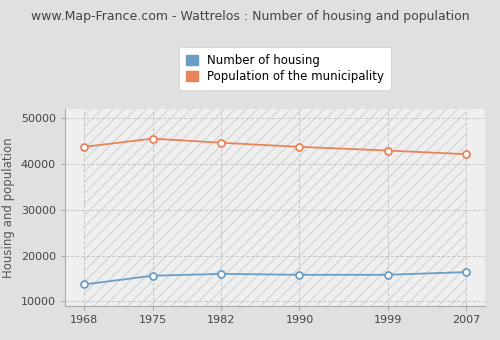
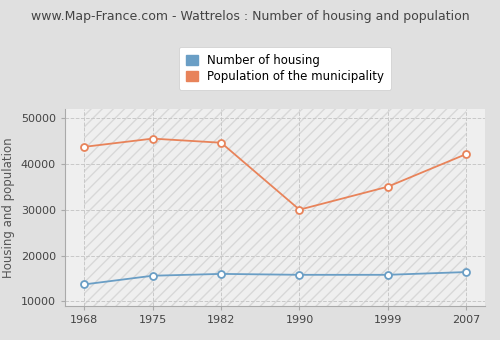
Population of the municipality/1990: 43700 -> 30000
Population of the municipality/1999: 42900 -> 35000
